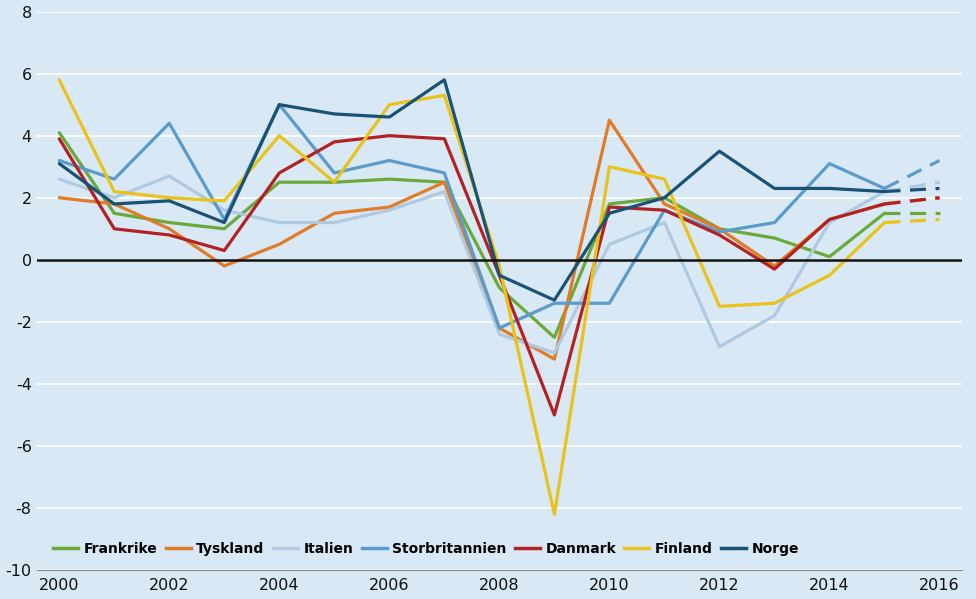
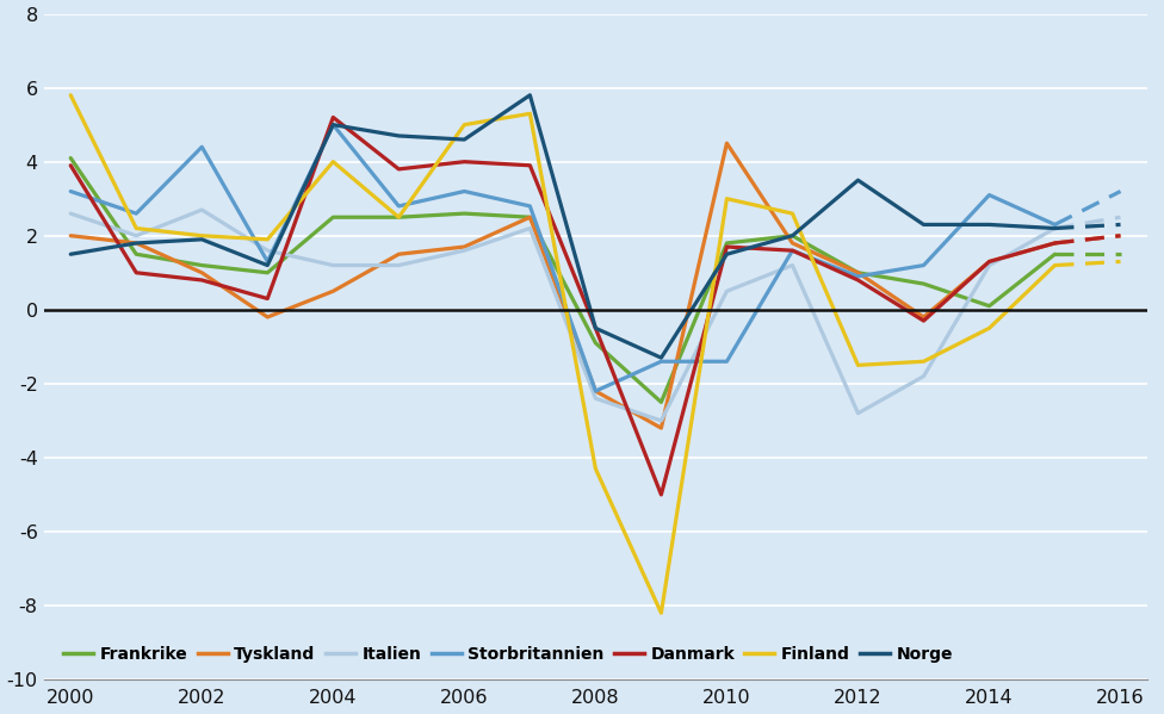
Norge/2000: 3.1 -> 1.5
Danmark/2004: 2.8 -> 5.2
Finland/2008: -0.2 -> -4.3
